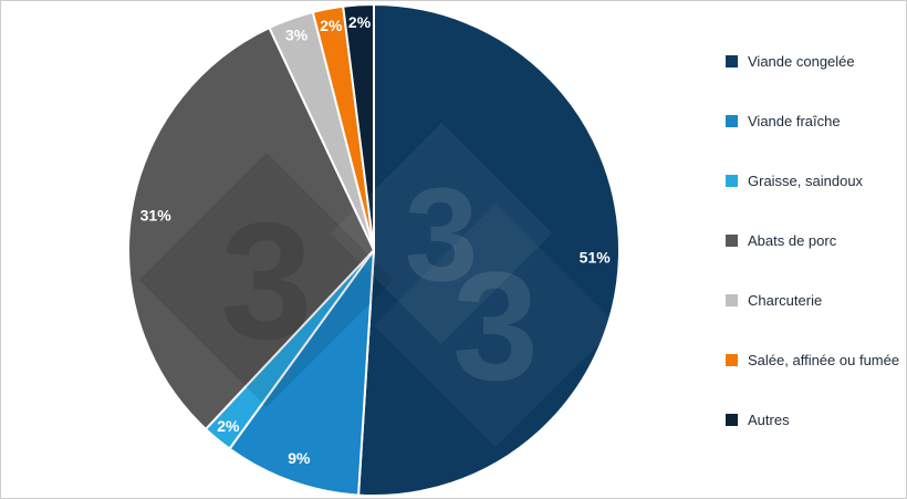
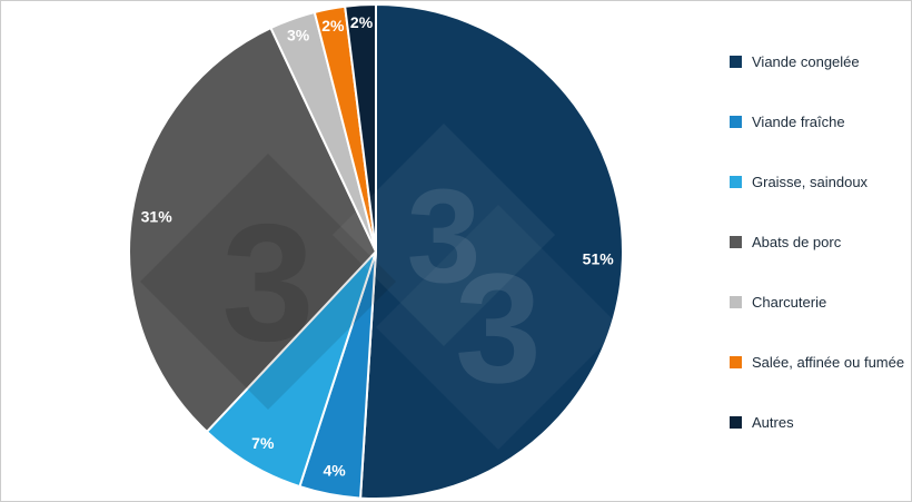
Viande fraîche: 9% -> 4%
Graisse, saindoux: 2% -> 7%
